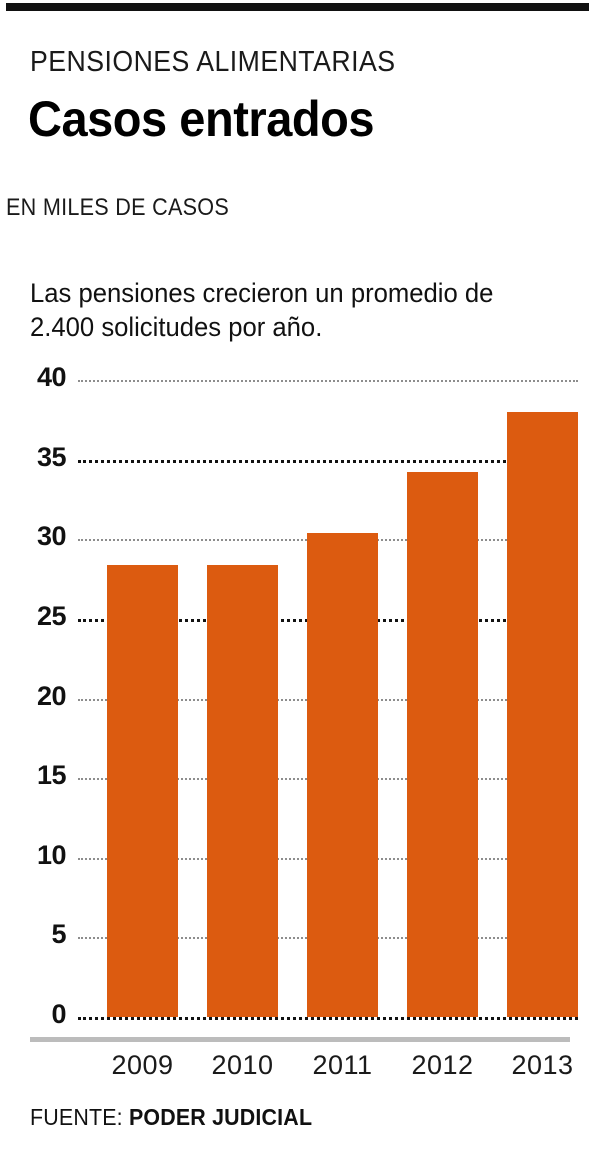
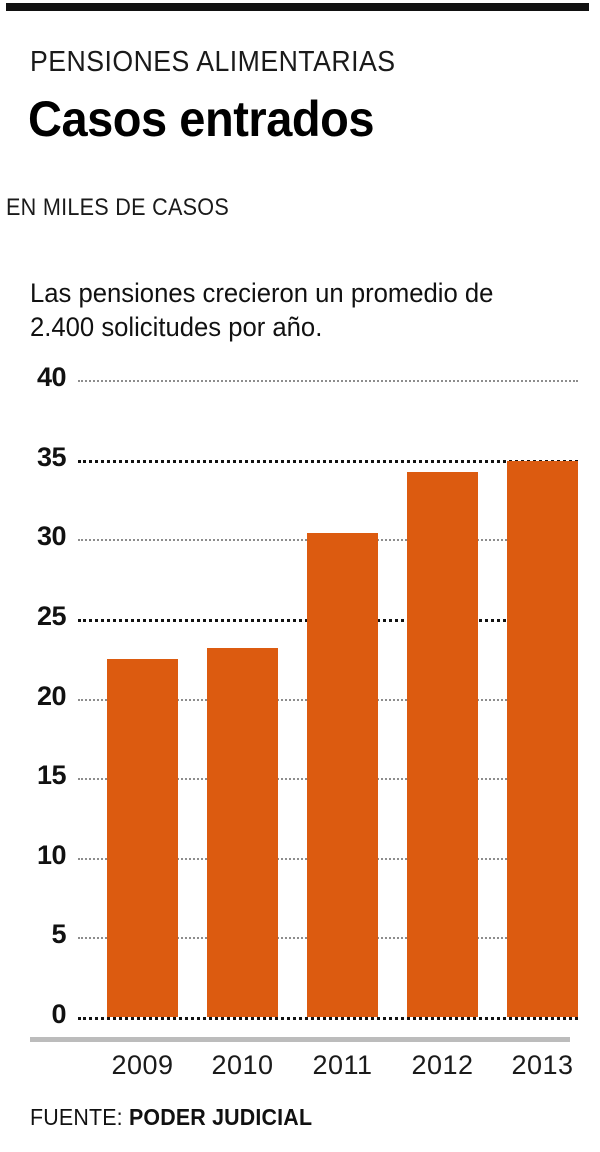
2009: 28.4 -> 22.5
2010: 28.4 -> 23.2
2013: 38.0 -> 34.9
